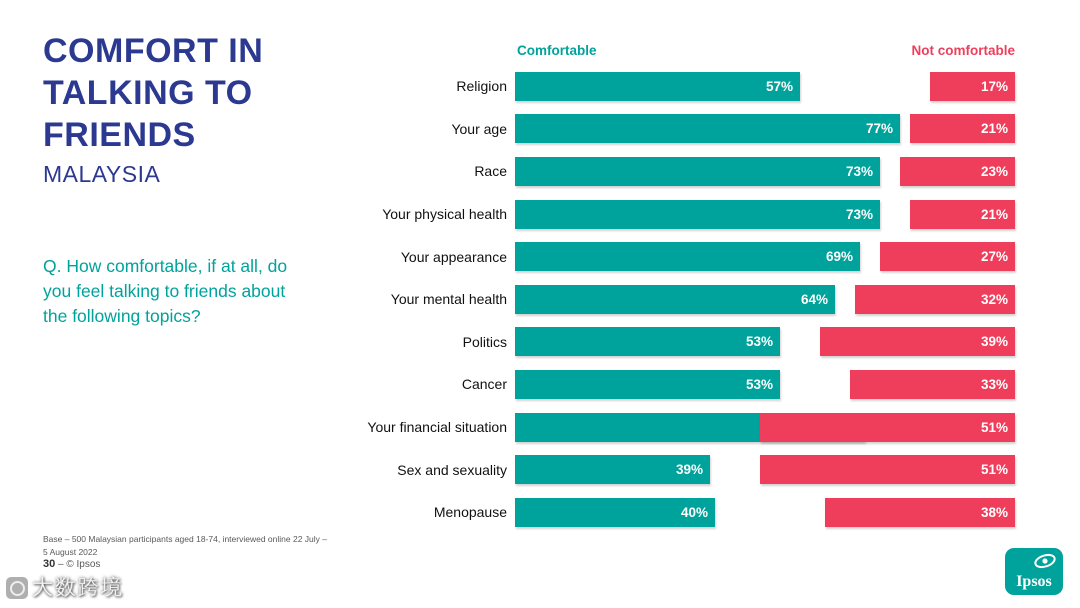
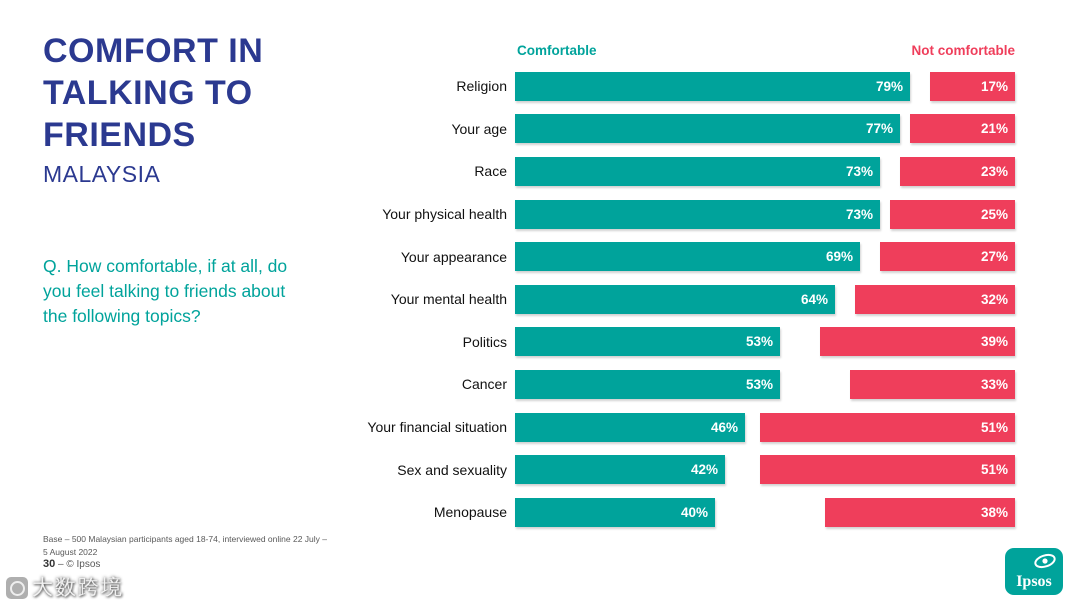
Comfortable/Religion: 57% -> 79%
Not comfortable/Your physical health: 21% -> 25%
Comfortable/Your financial situation: 70% -> 46%
Comfortable/Sex and sexuality: 39% -> 42%
